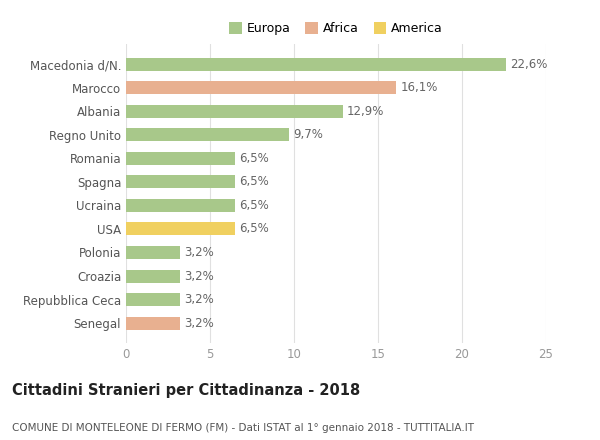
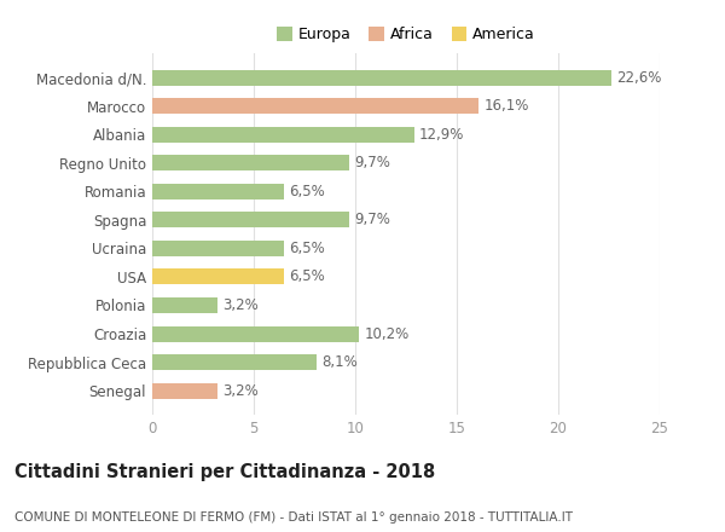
Spagna: 6,5% -> 9,7%
Croazia: 3,2% -> 10,2%
Repubblica Ceca: 3,2% -> 8,1%
